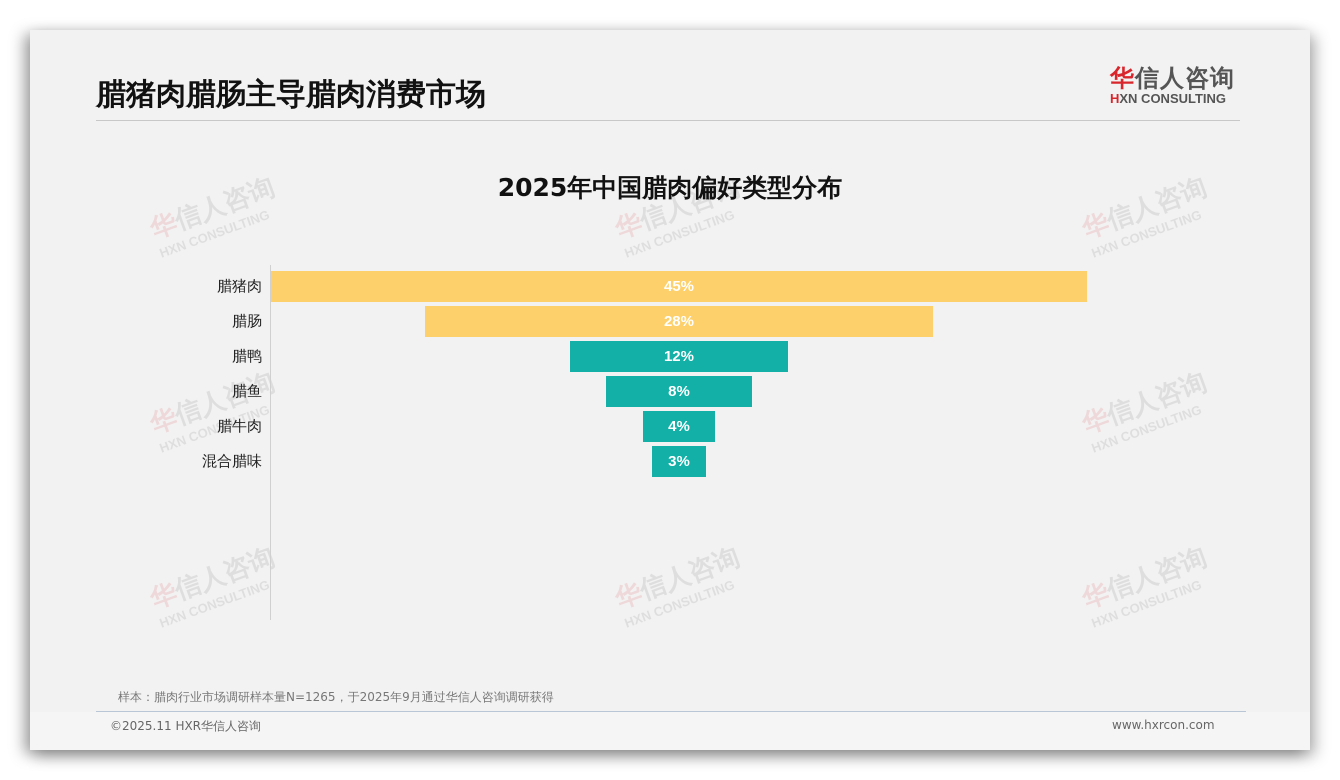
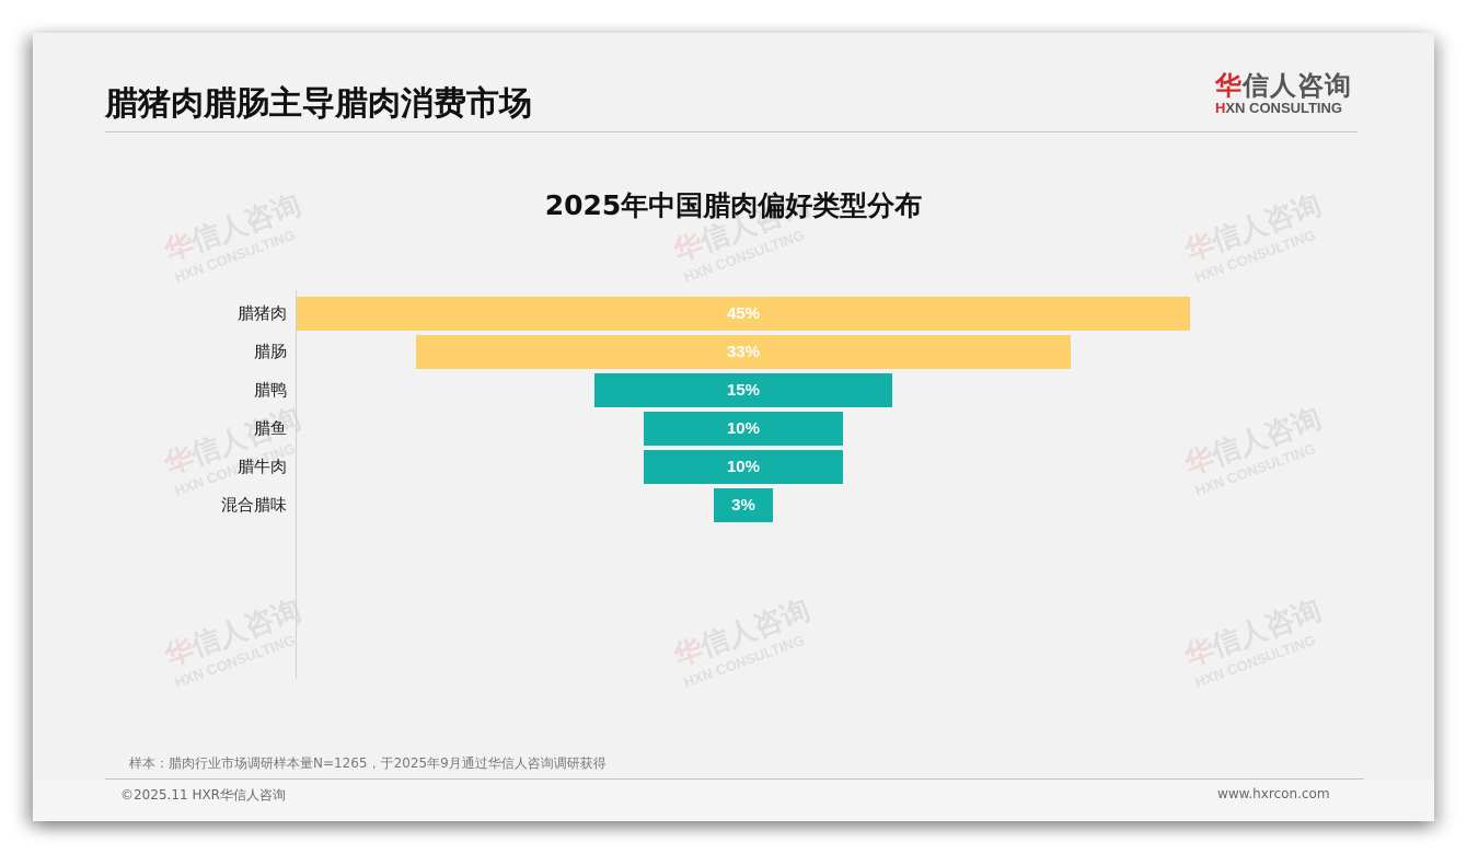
腊肠: 28% -> 33%
腊鸭: 12% -> 15%
腊鱼: 8% -> 10%
腊牛肉: 4% -> 10%
